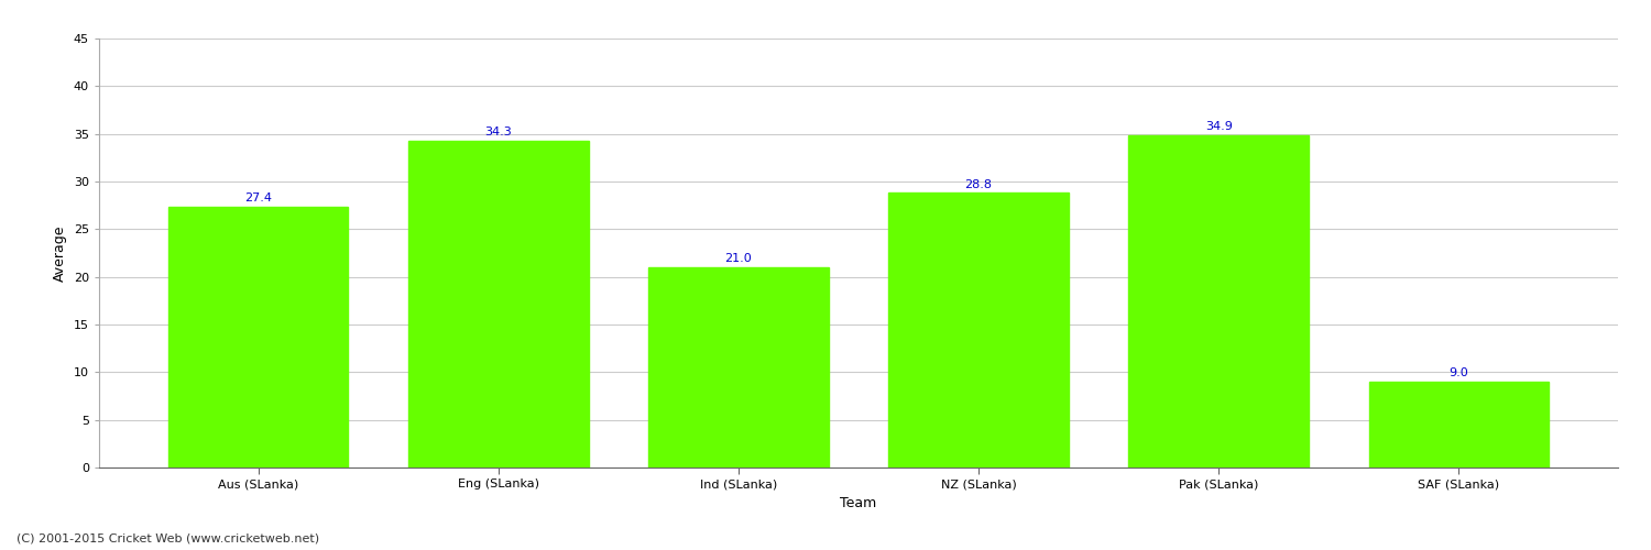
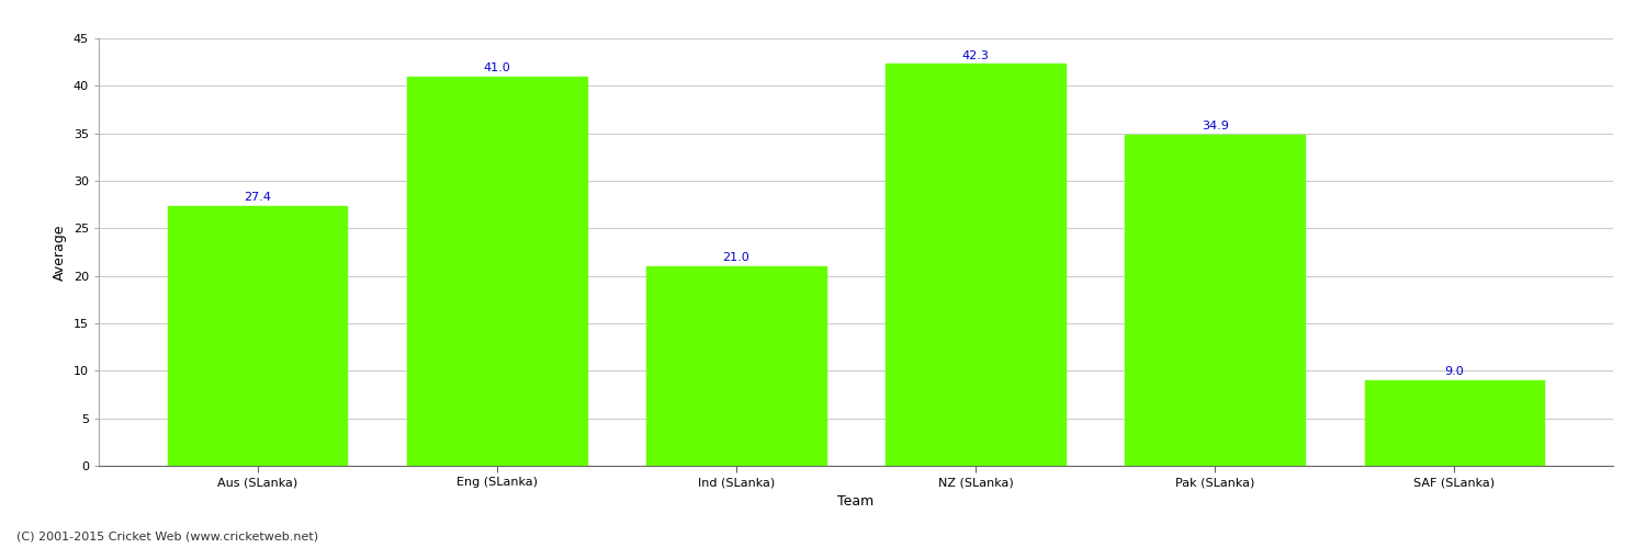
Eng (SLanka): 34.3 -> 41.0
NZ (SLanka): 28.8 -> 42.3
